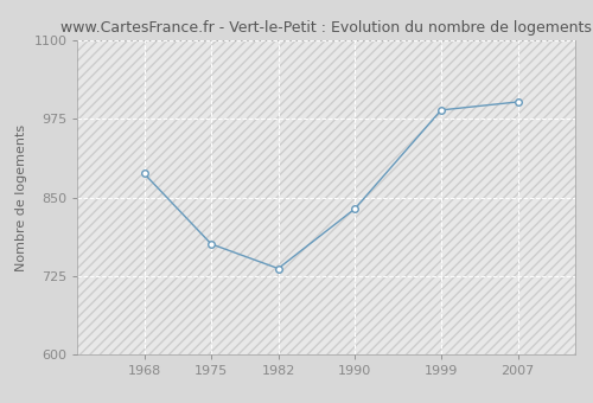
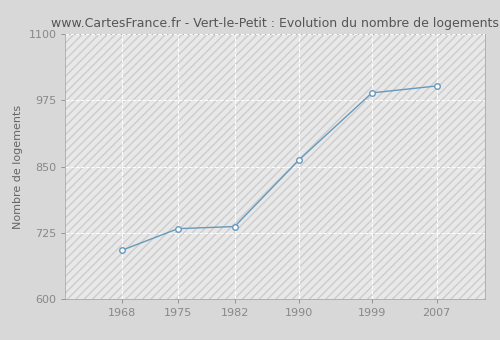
1968: 888 -> 692
1975: 776 -> 733
1990: 832 -> 863
